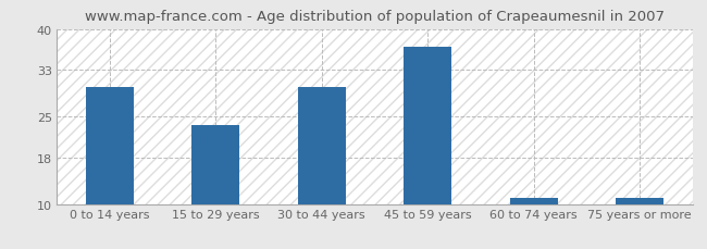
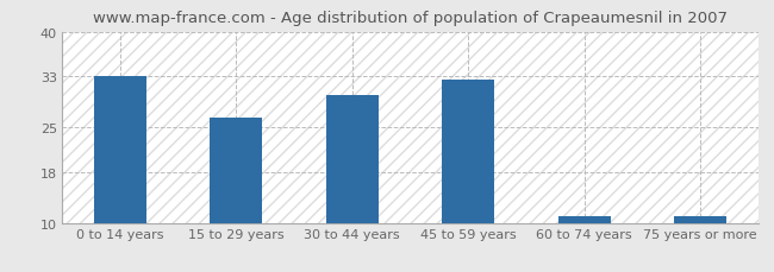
0 to 14 years: 30.0 -> 33.0
15 to 29 years: 23.5 -> 26.6
45 to 59 years: 37.0 -> 32.4
